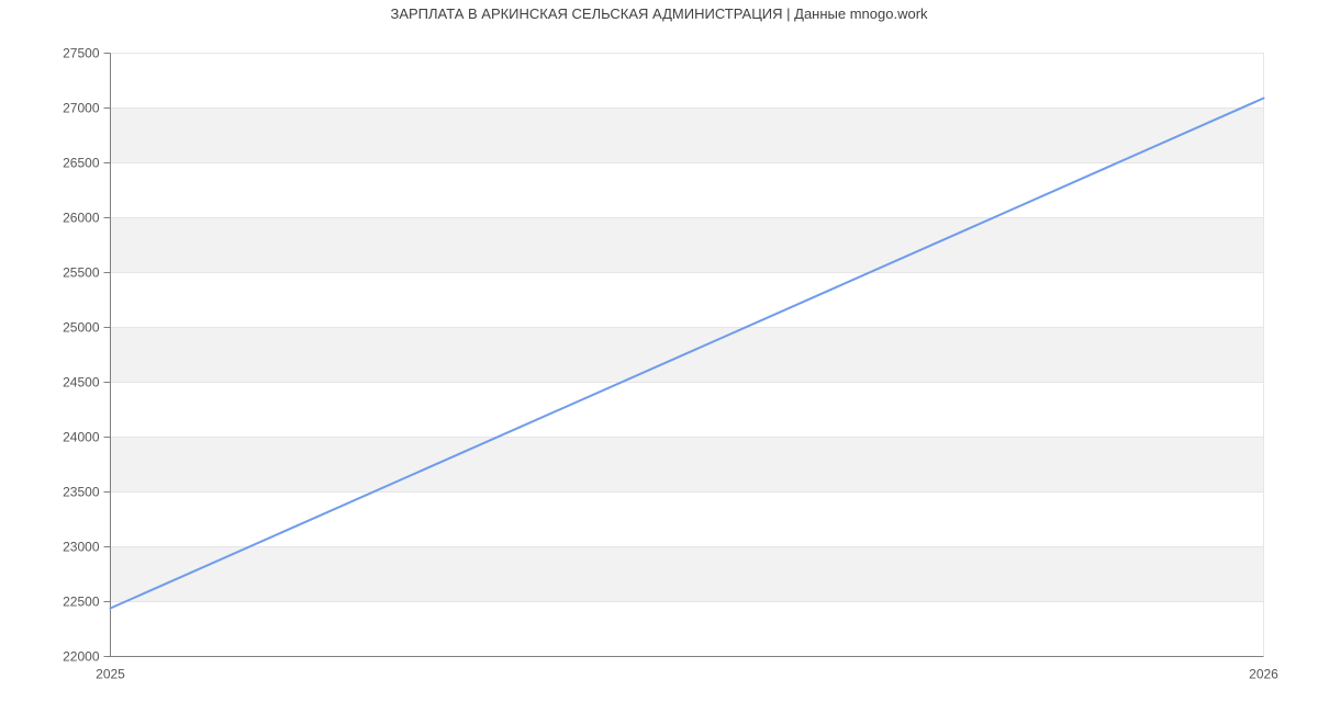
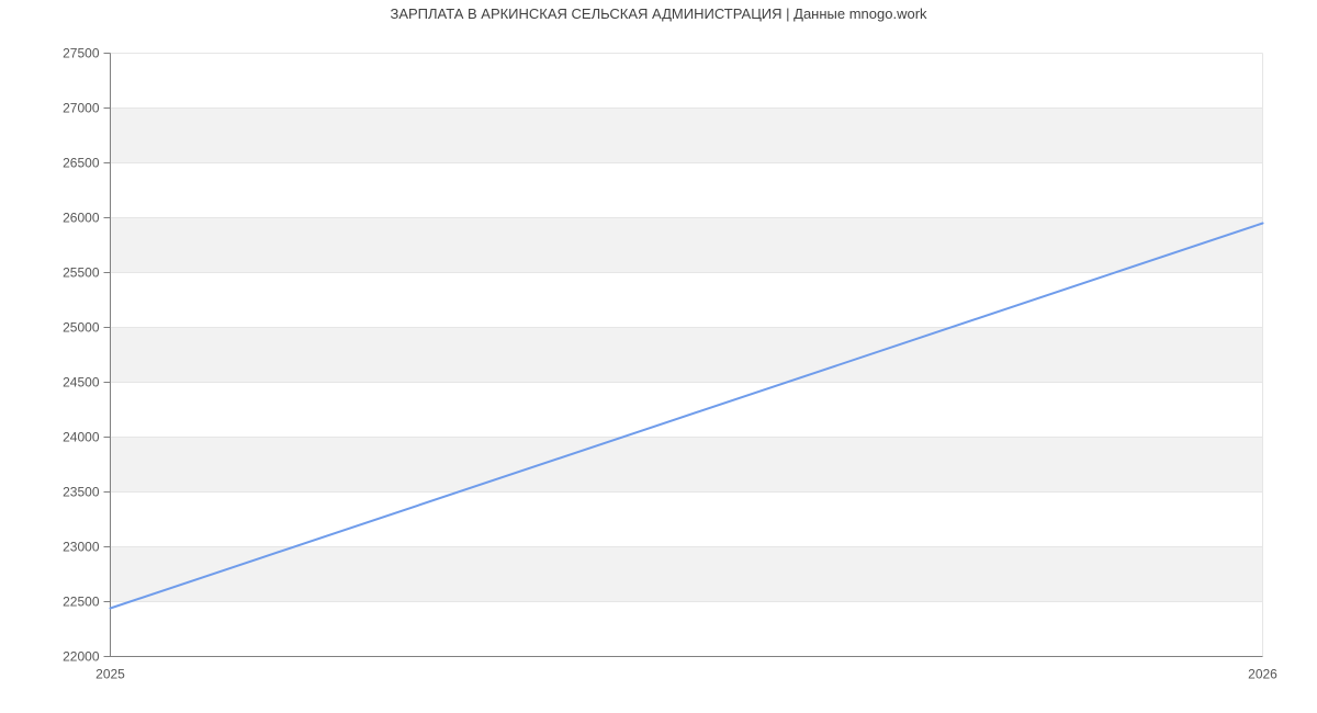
2026: 27090 -> 25950
